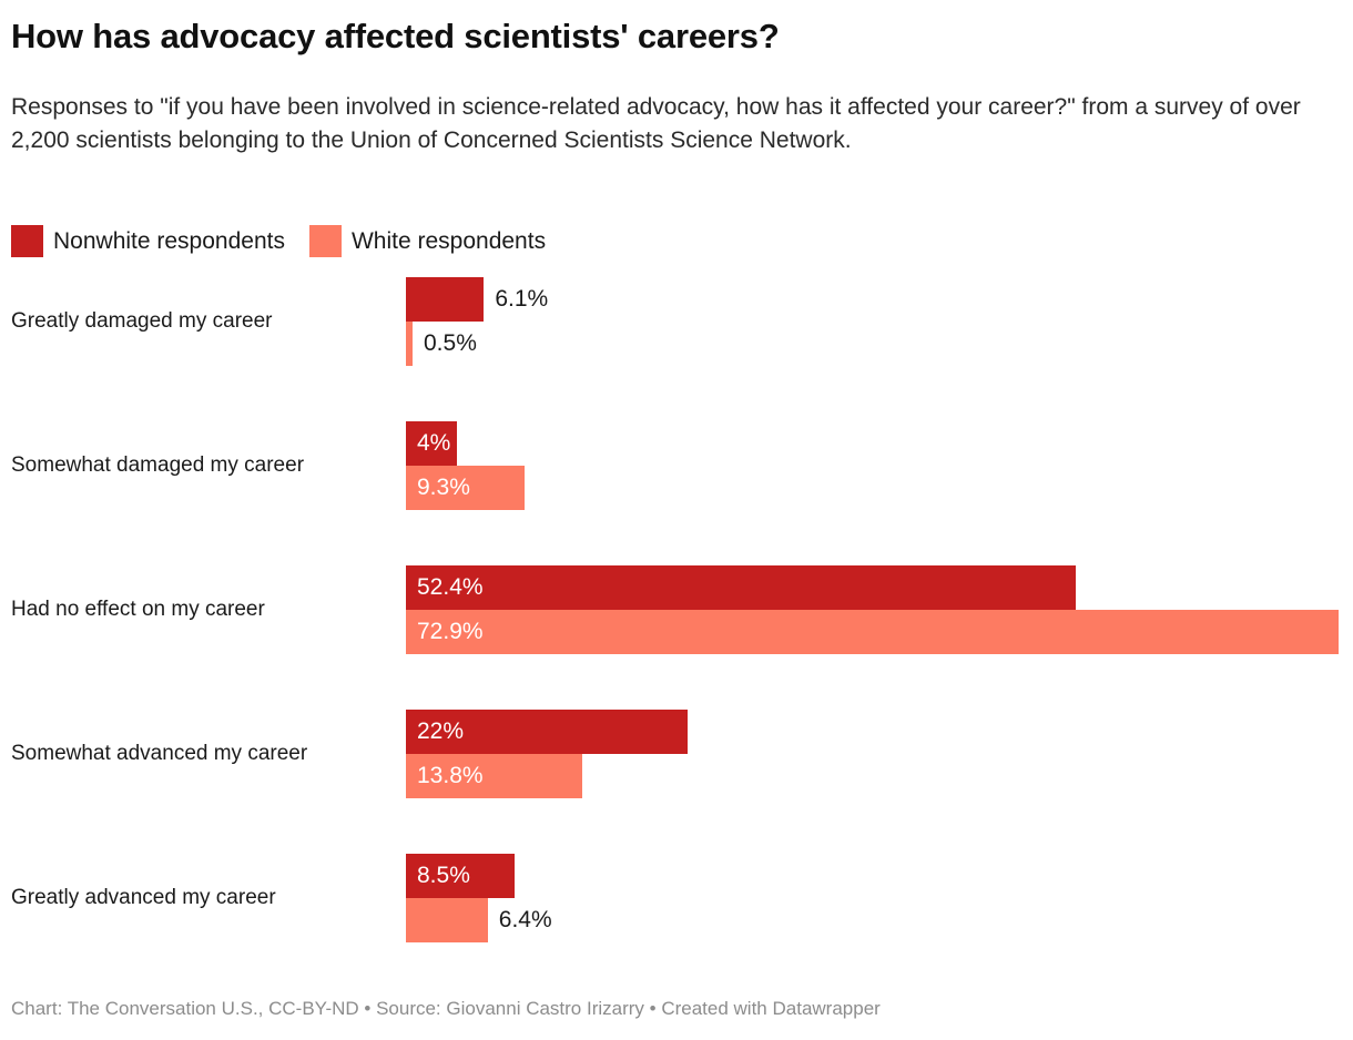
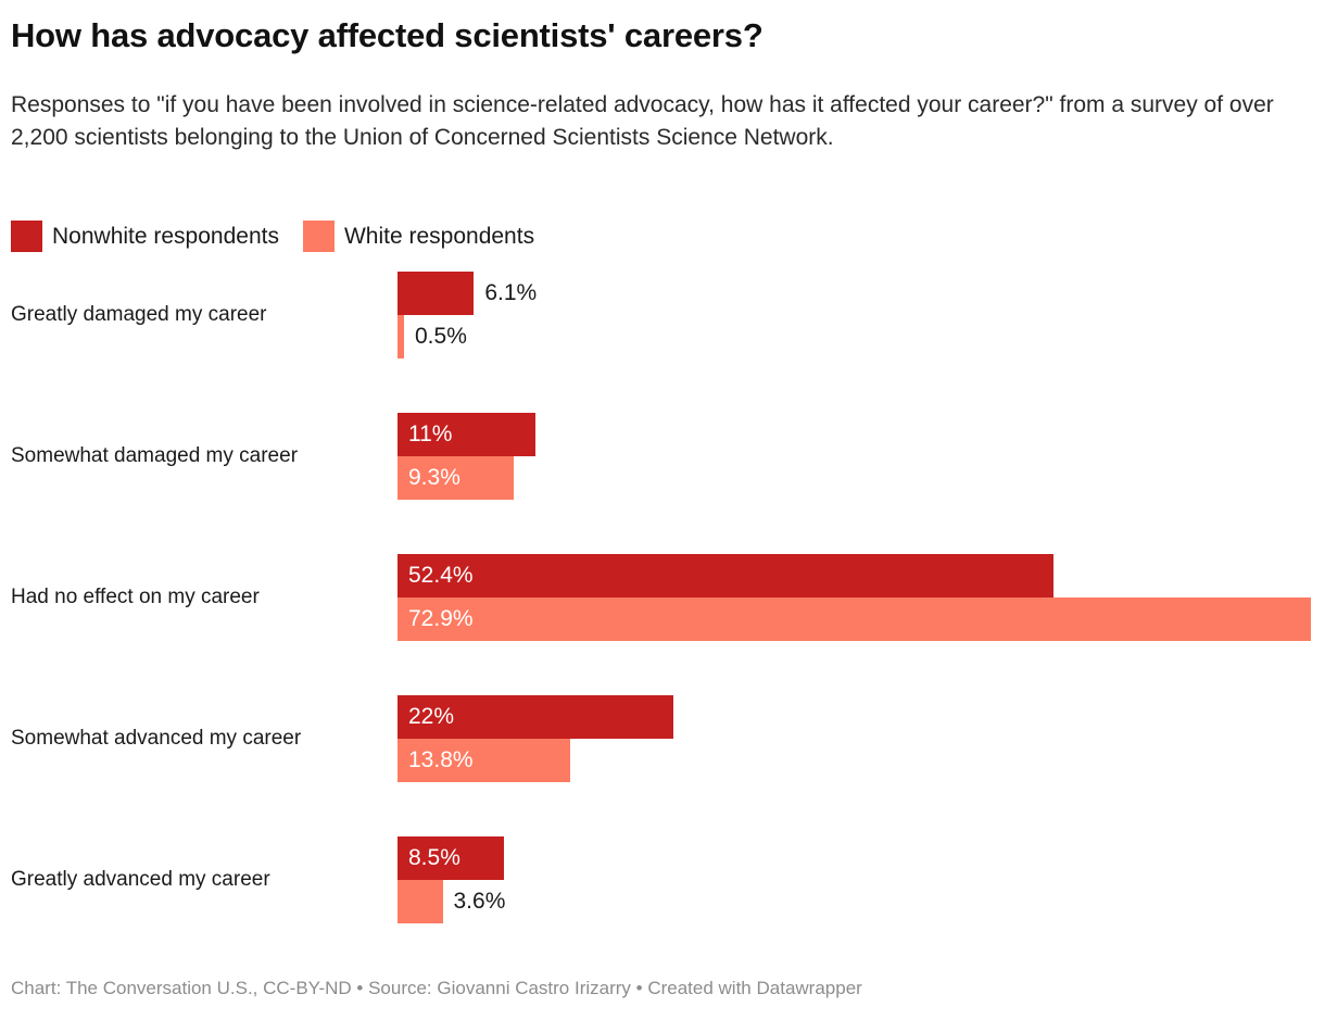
Nonwhite respondents/Somewhat damaged my career: 4% -> 11%
White respondents/Greatly advanced my career: 6.4% -> 3.6%
